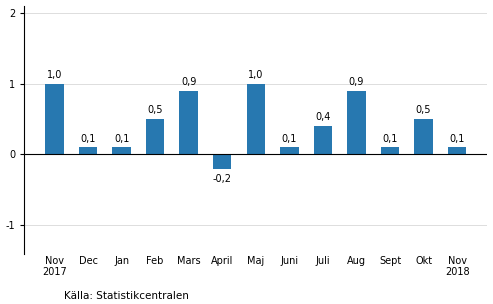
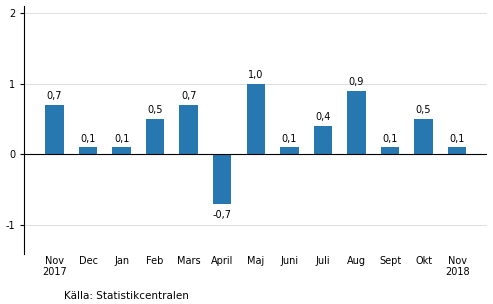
Nov 2017: 1,0 -> 0,7
Mars: 0,9 -> 0,7
April: -0,2 -> -0,7
